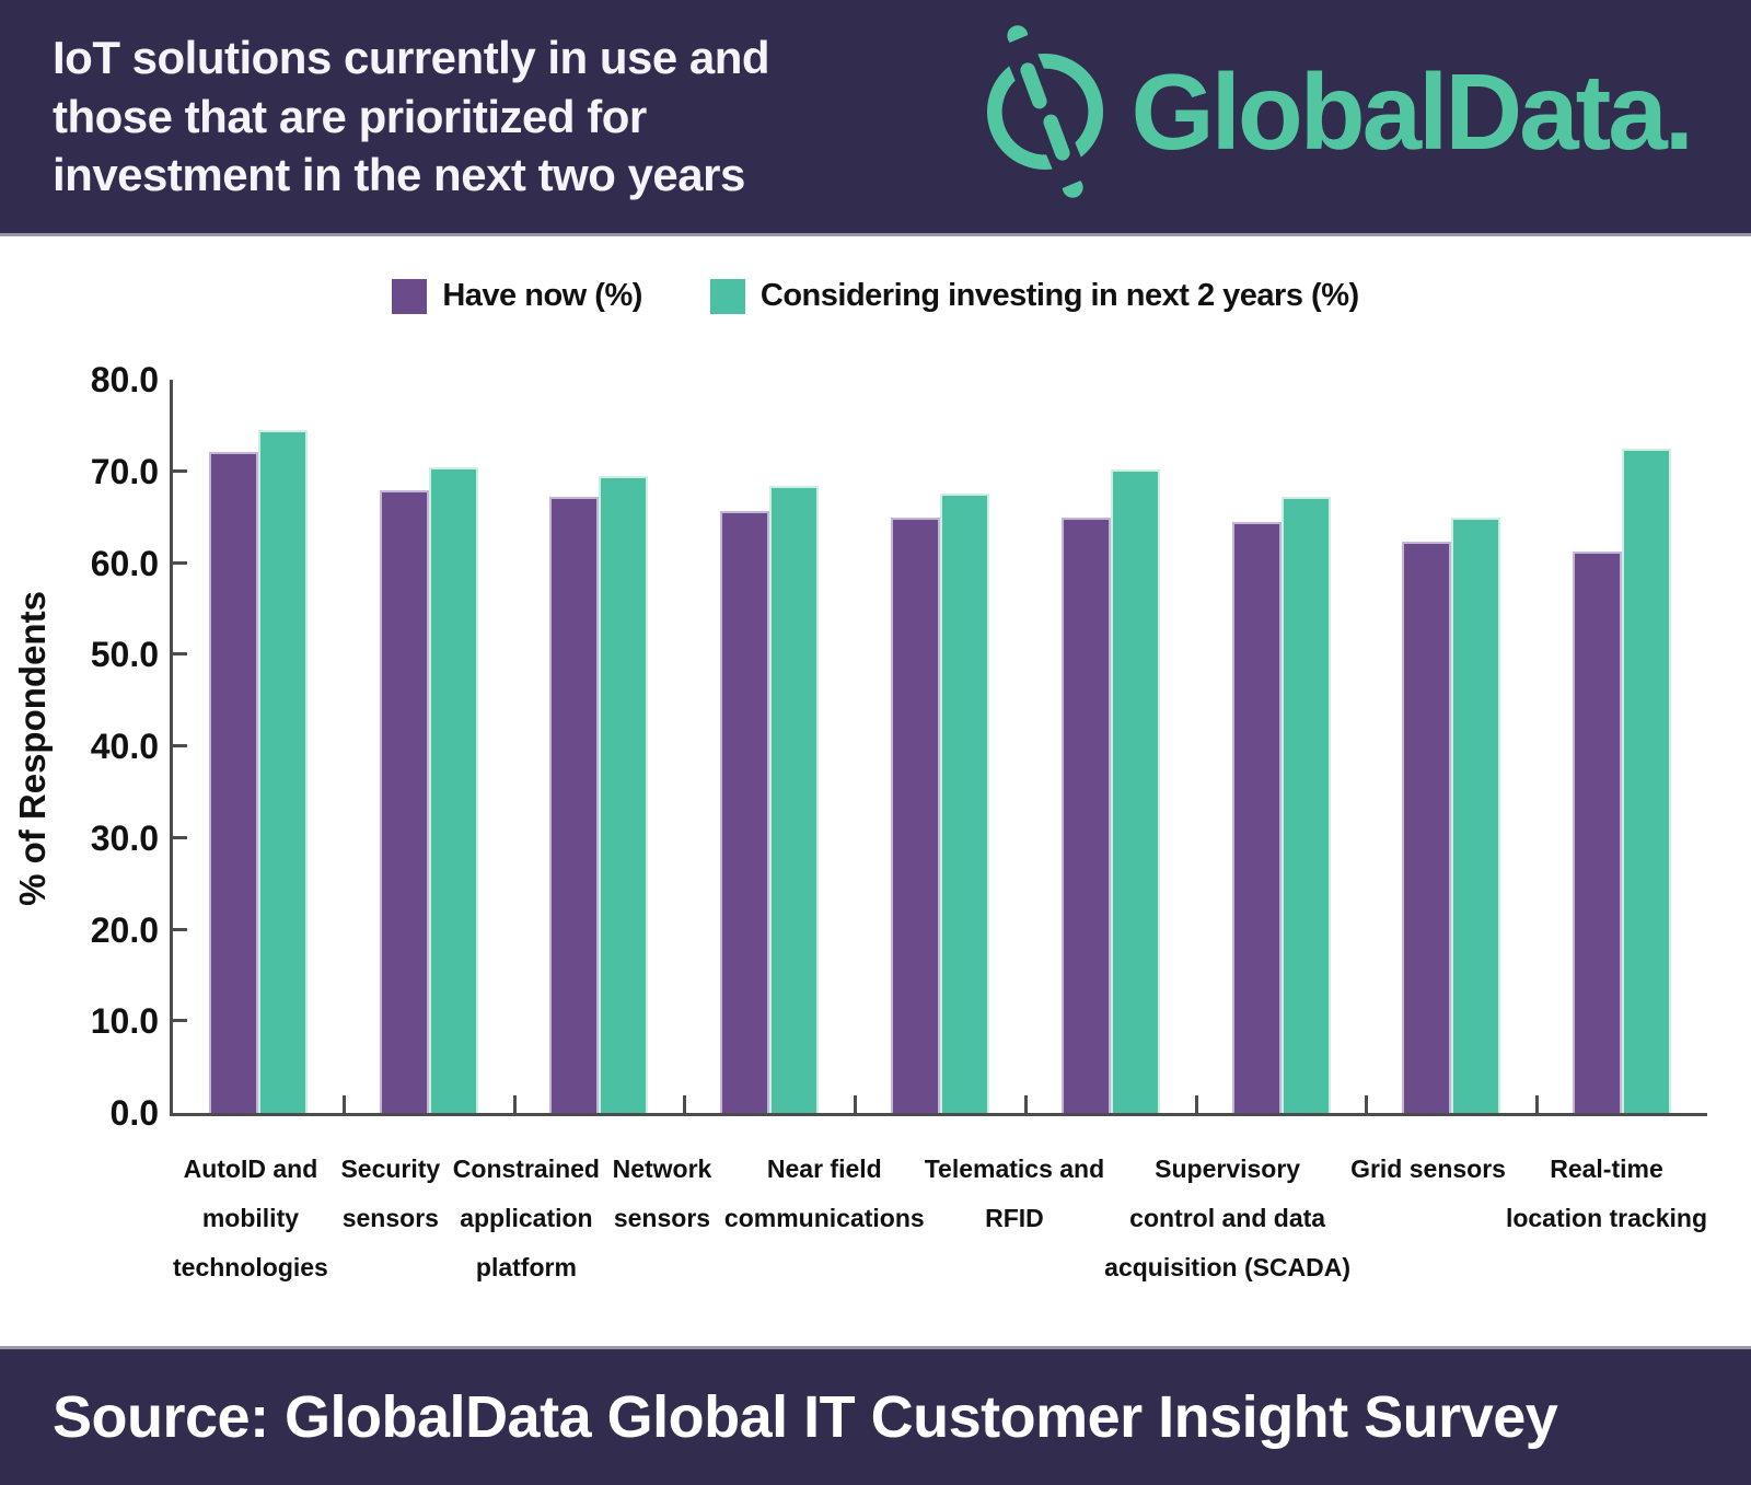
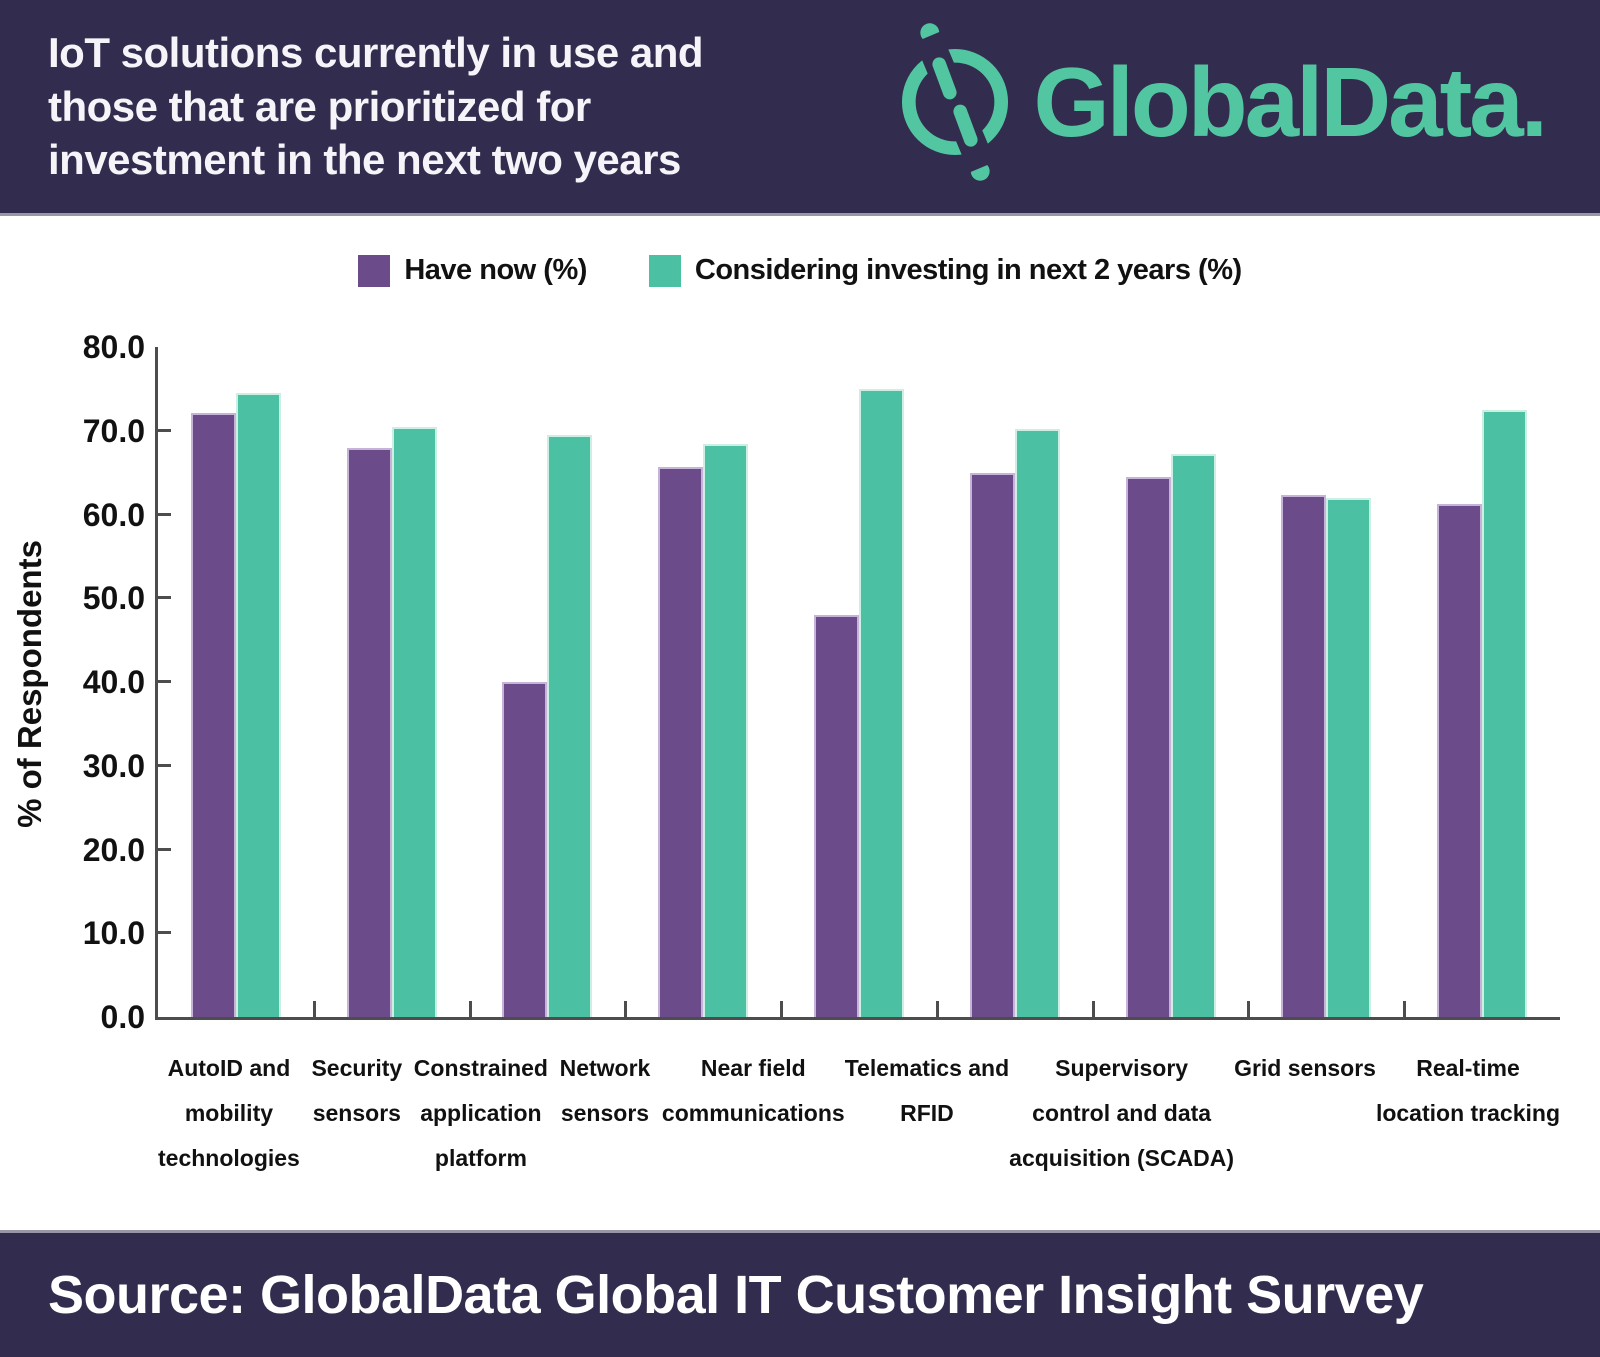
Have now (%)/Constrained application platform: 67 -> 40
Have now (%)/Near field communications: 65 -> 48
Considering investing in next 2 years (%)/Near field communications: 68 -> 75
Considering investing in next 2 years (%)/Grid sensors: 65 -> 62
